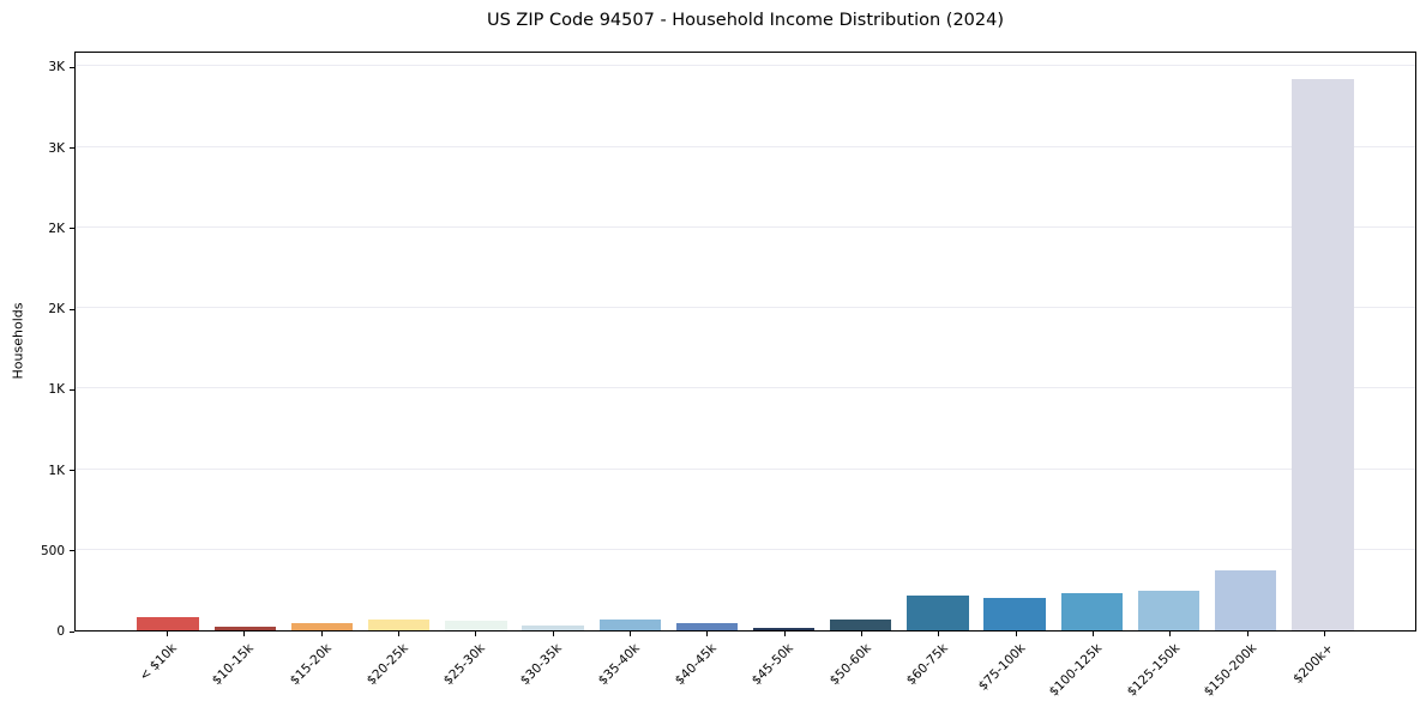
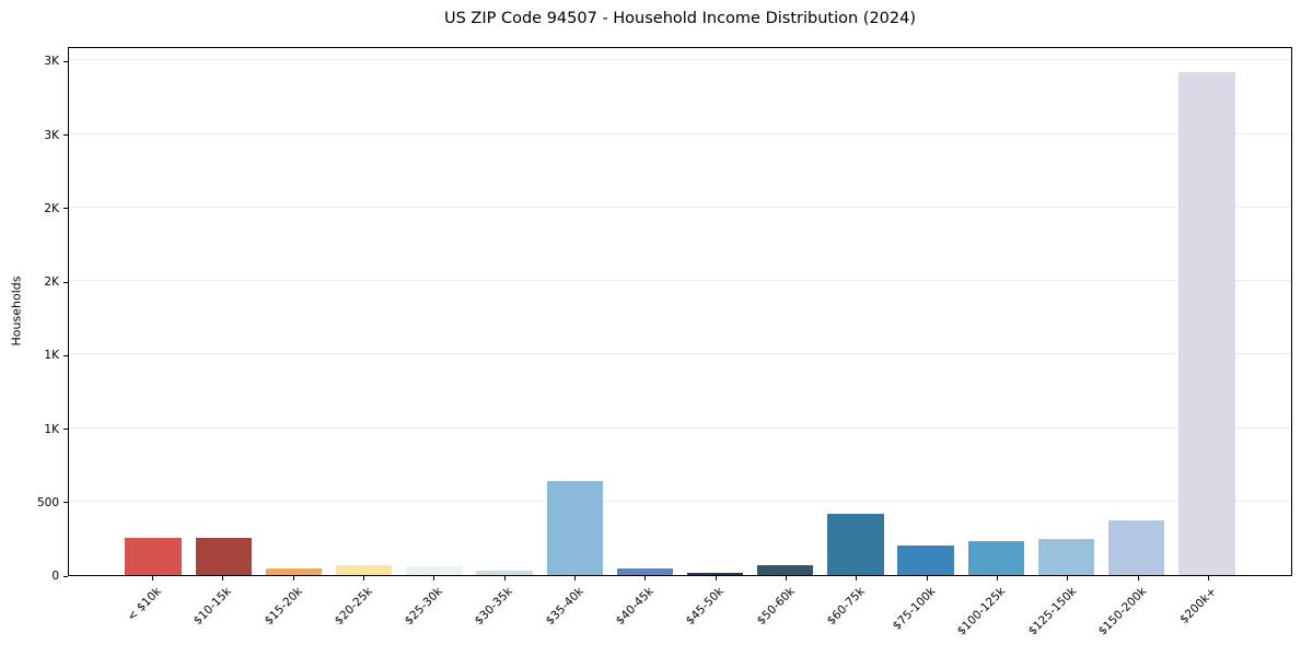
< $10k: 0.08K -> 0.25K
$10-15k: 0.02K -> 0.25K
$35-40k: 0.07K -> 0.64K
$60-75k: 0.22K -> 0.42K
